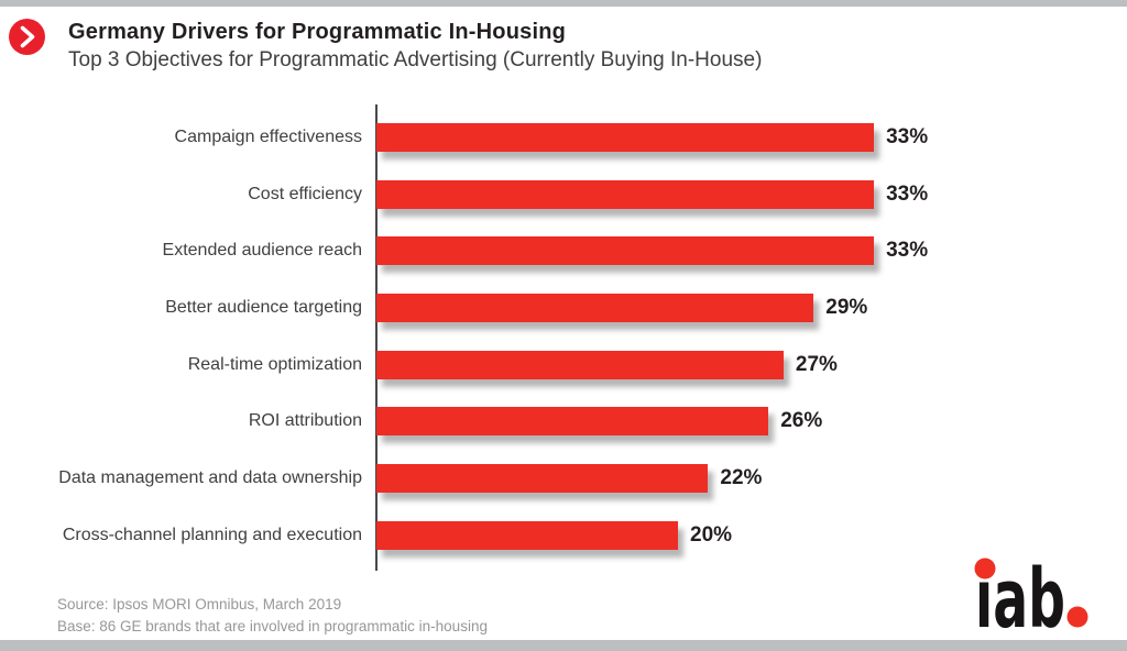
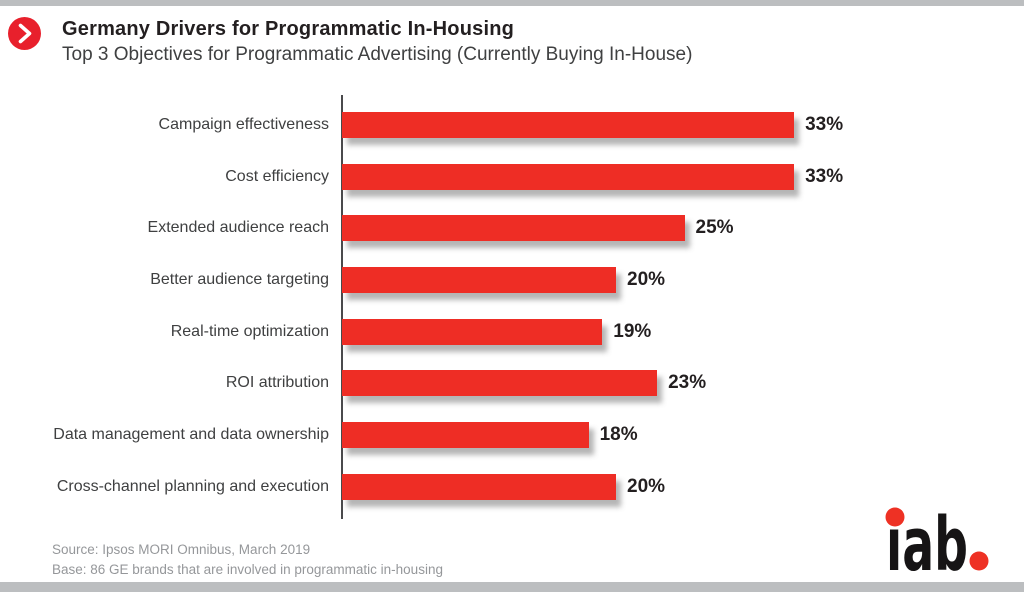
Extended audience reach: 33% -> 25%
Better audience targeting: 29% -> 20%
Real-time optimization: 27% -> 19%
ROI attribution: 26% -> 23%
Data management and data ownership: 22% -> 18%
